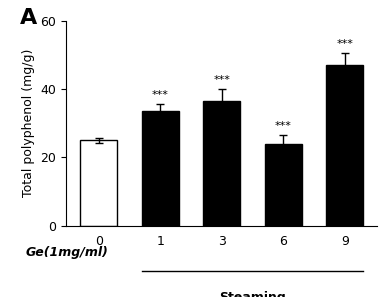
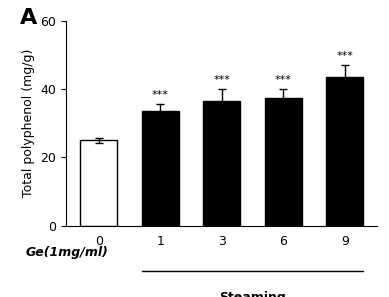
6: 24.0 -> 37.5
9: 47.0 -> 43.5
